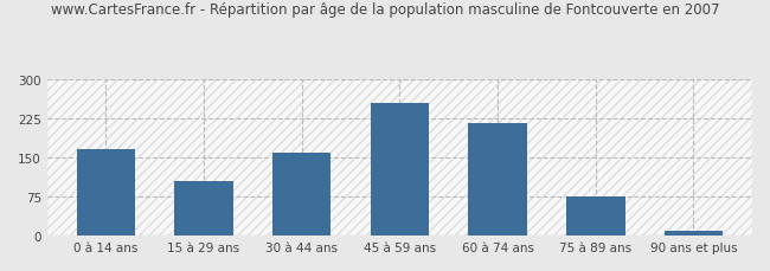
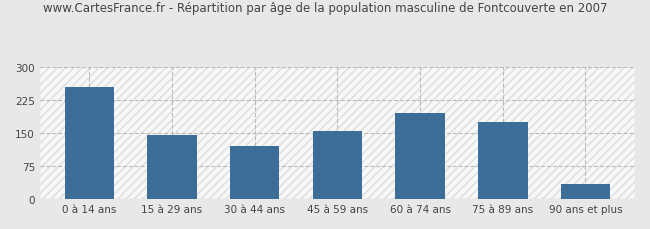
0 à 14 ans: 165 -> 255
15 à 29 ans: 105 -> 145
30 à 44 ans: 160 -> 120
45 à 59 ans: 255 -> 155
60 à 74 ans: 215 -> 195
75 à 89 ans: 75 -> 175
90 ans et plus: 10 -> 35
